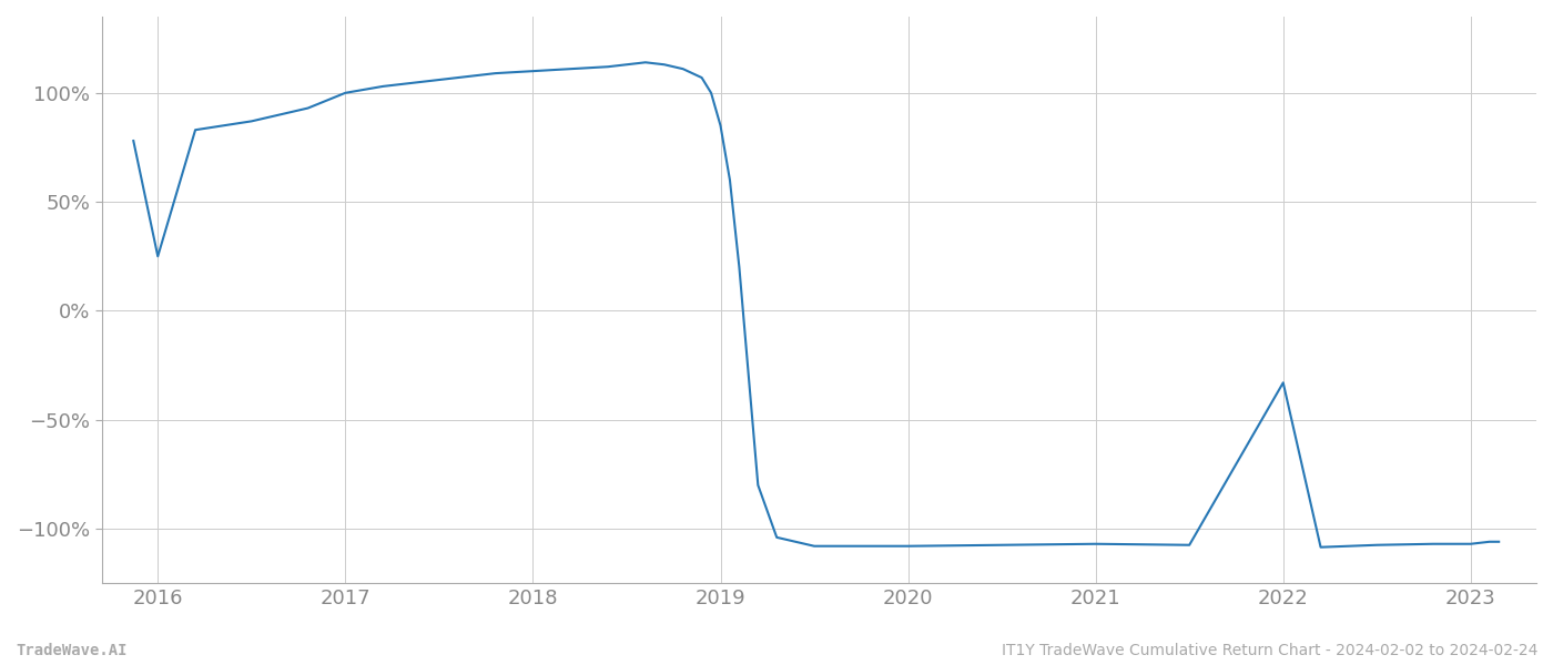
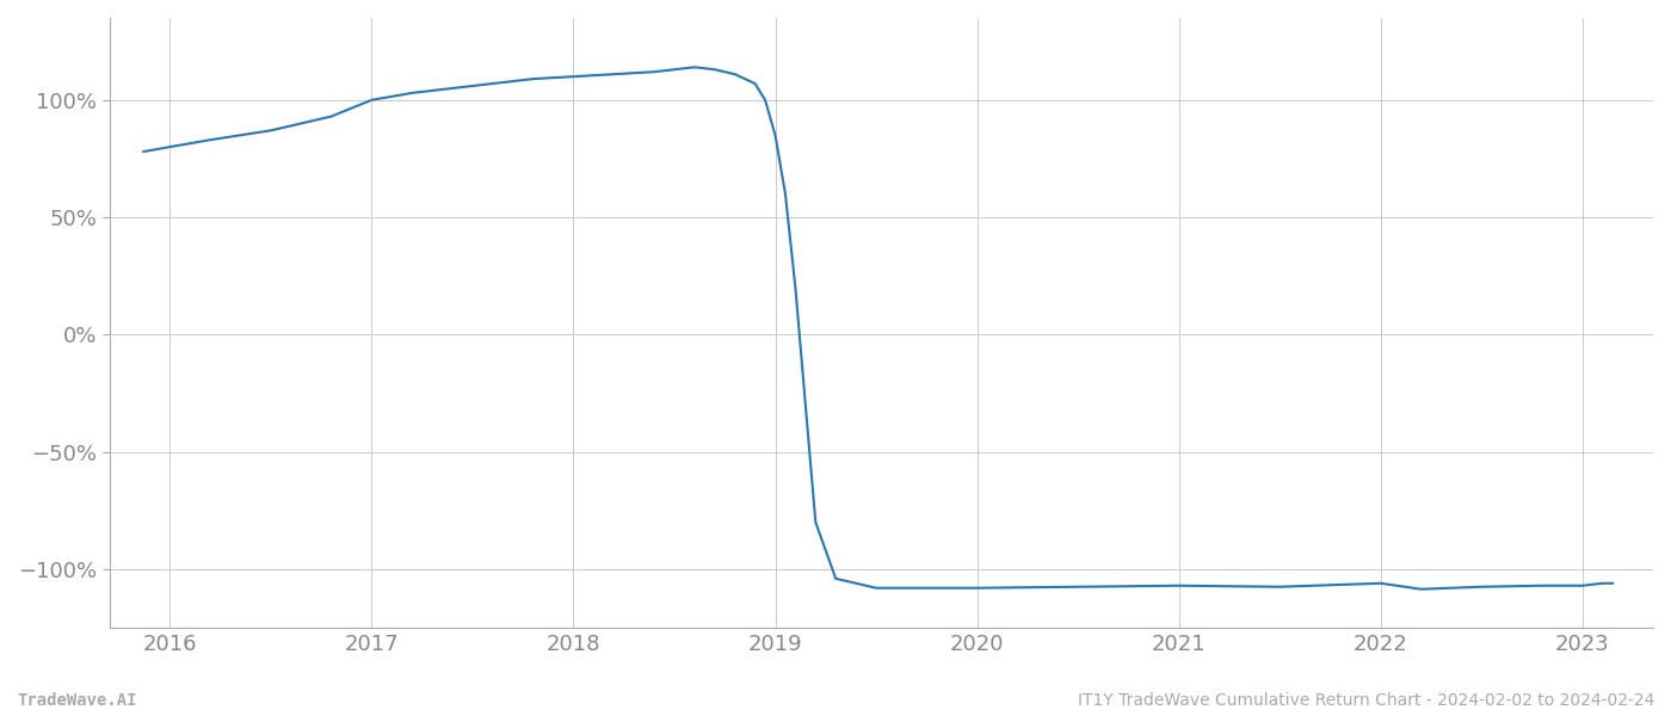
2016: 25% -> 80%
2022: -33% -> -106%
